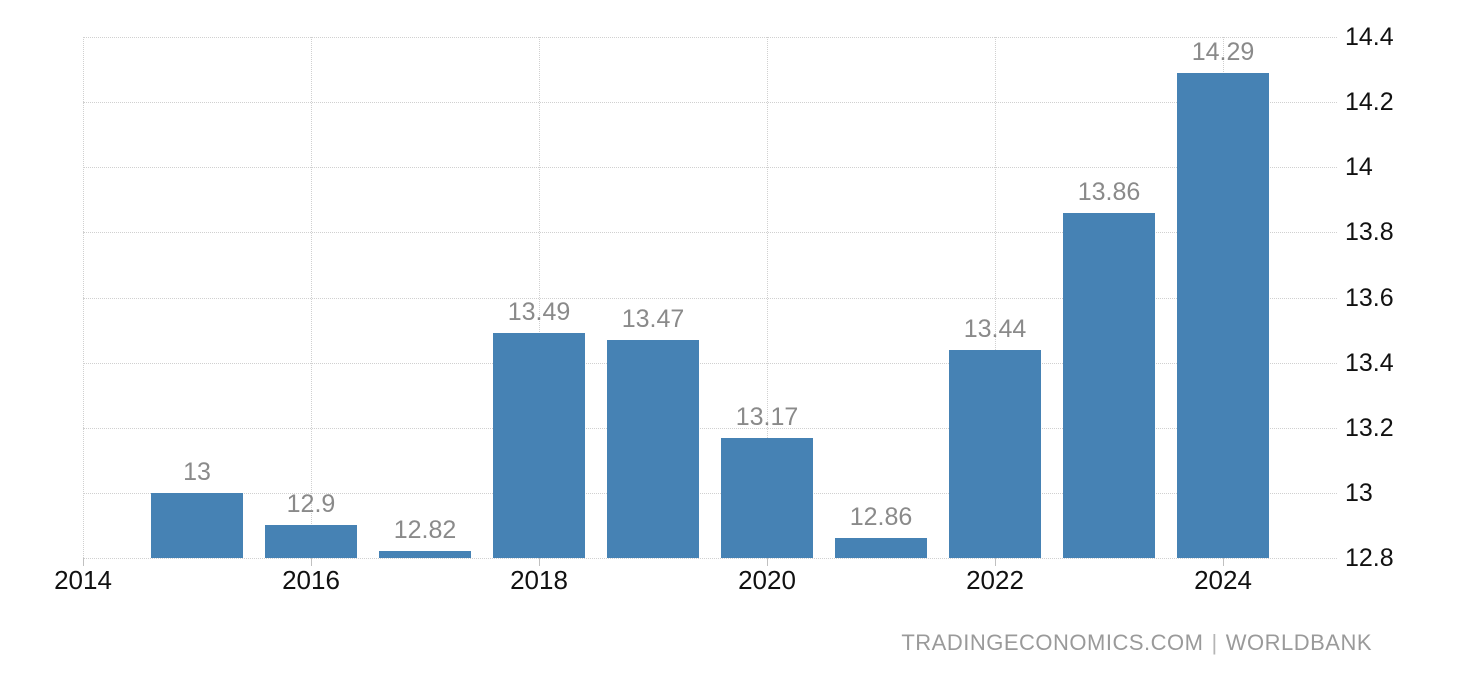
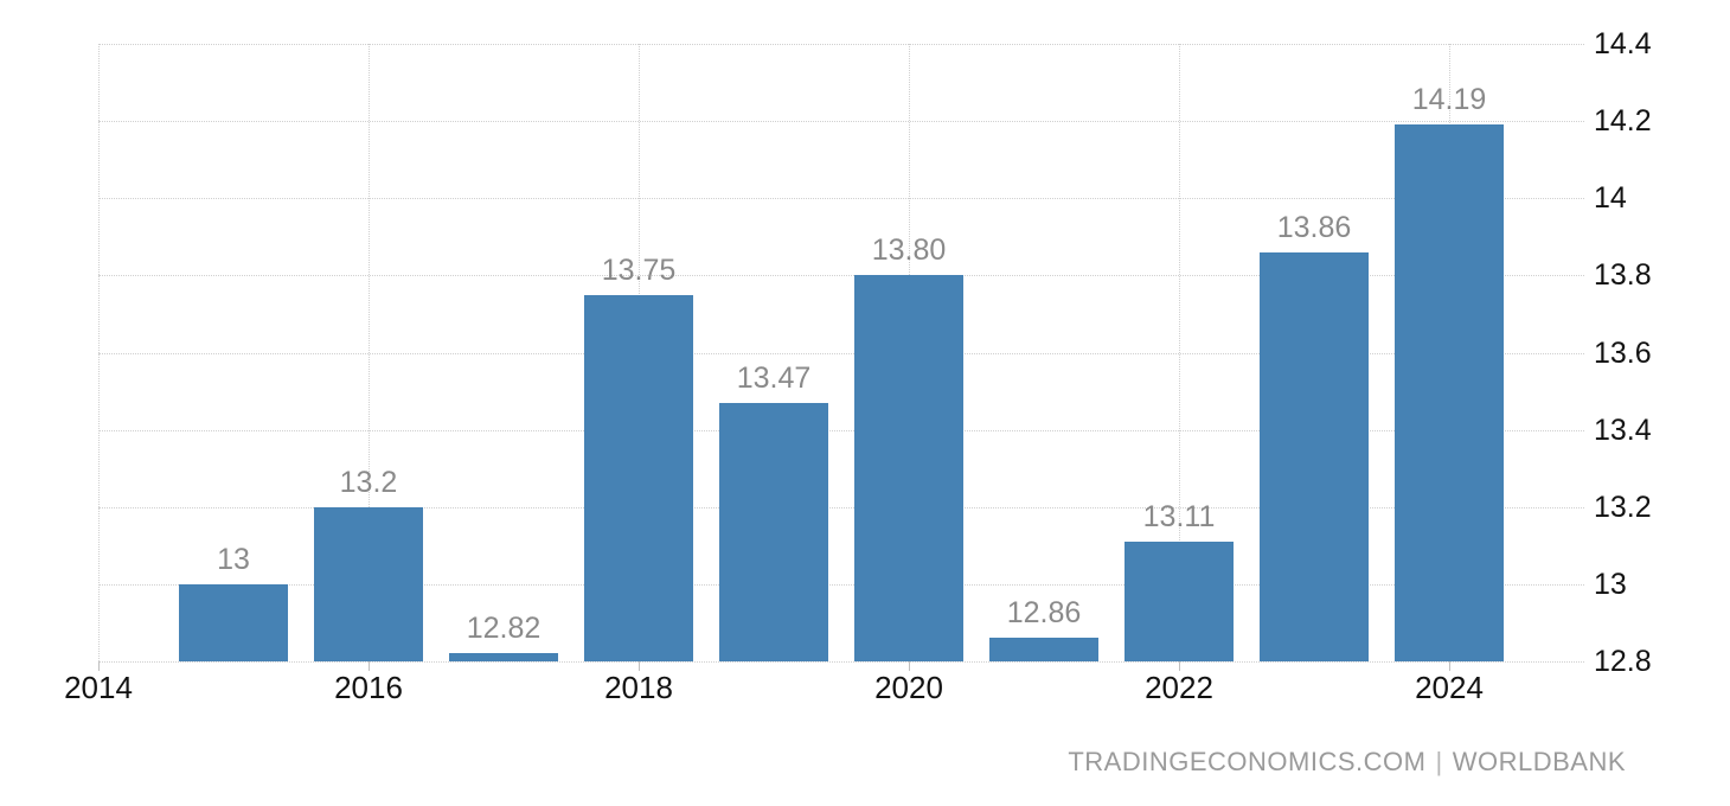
2016: 12.9 -> 13.2
2018: 13.49 -> 13.75
2020: 13.17 -> 13.80
2022: 13.44 -> 13.11
2024: 14.29 -> 14.19
